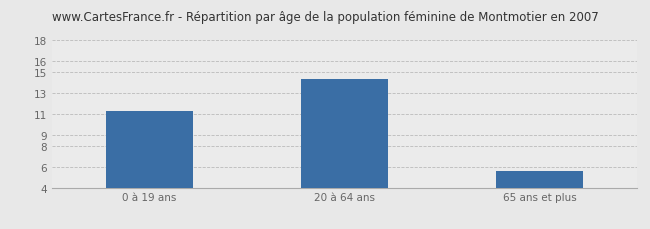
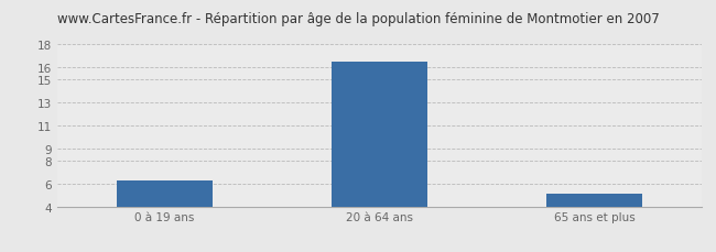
0 à 19 ans: 11.3 -> 6.2
20 à 64 ans: 14.3 -> 16.5
65 ans et plus: 5.6 -> 5.1
